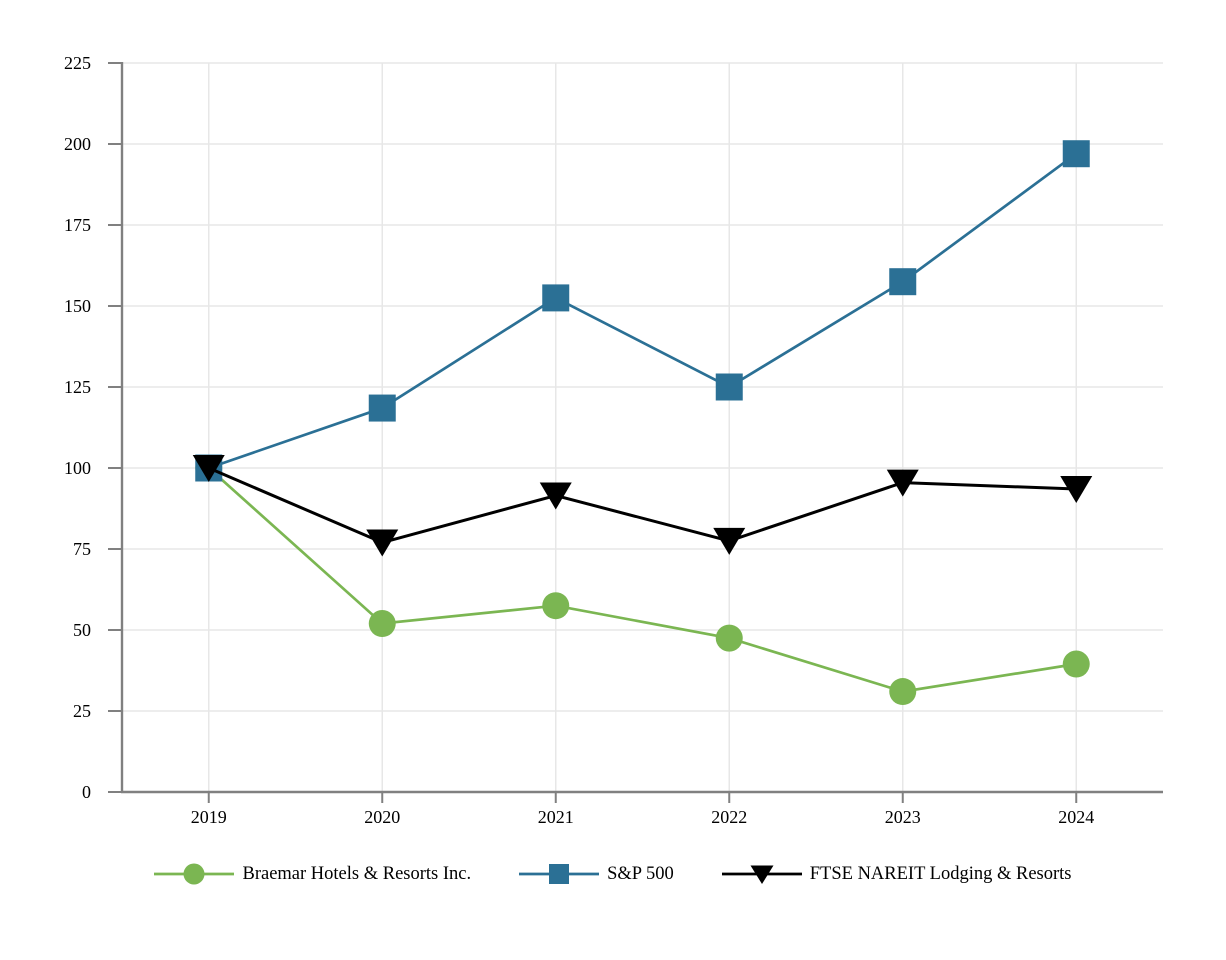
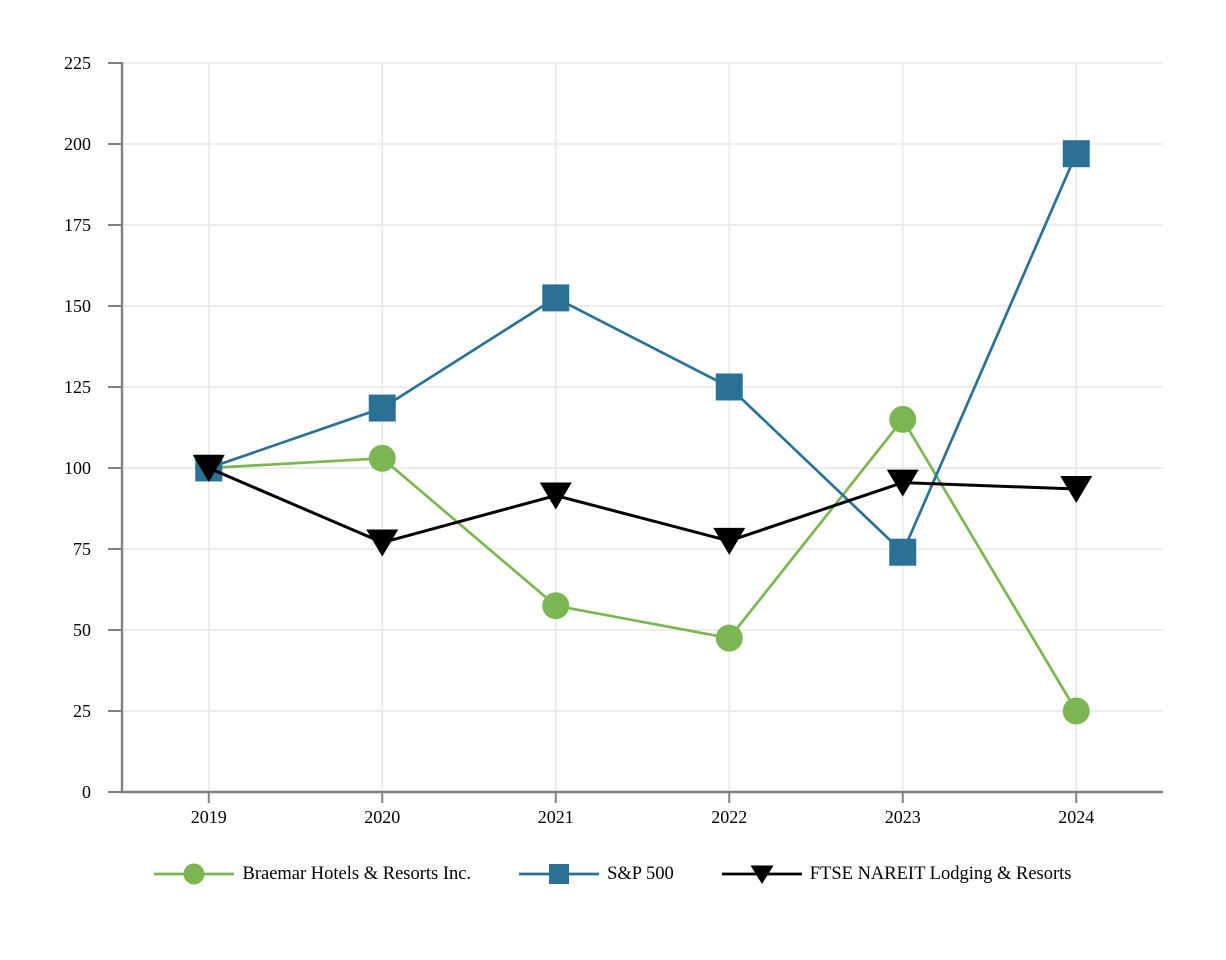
Braemar Hotels & Resorts Inc./2020: 52 -> 103
Braemar Hotels & Resorts Inc./2023: 31 -> 115
S&P 500/2023: 158 -> 74
Braemar Hotels & Resorts Inc./2024: 40 -> 25
